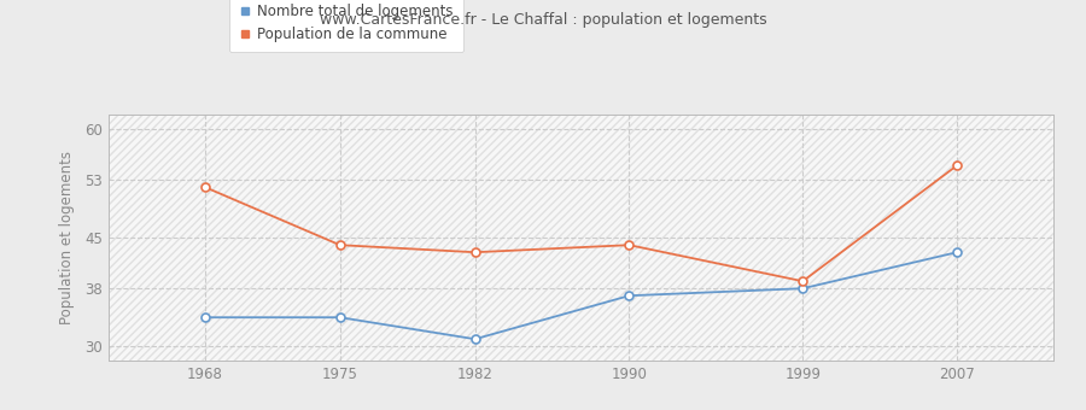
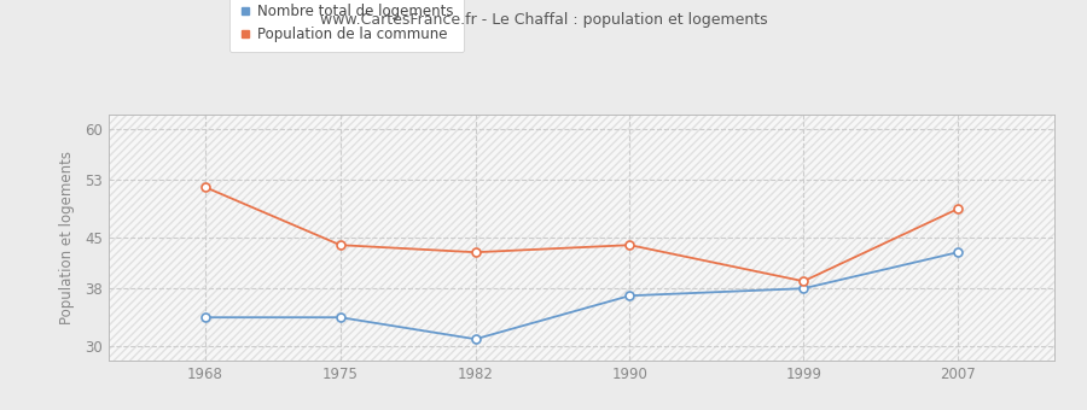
Population de la commune/2007: 55 -> 49
